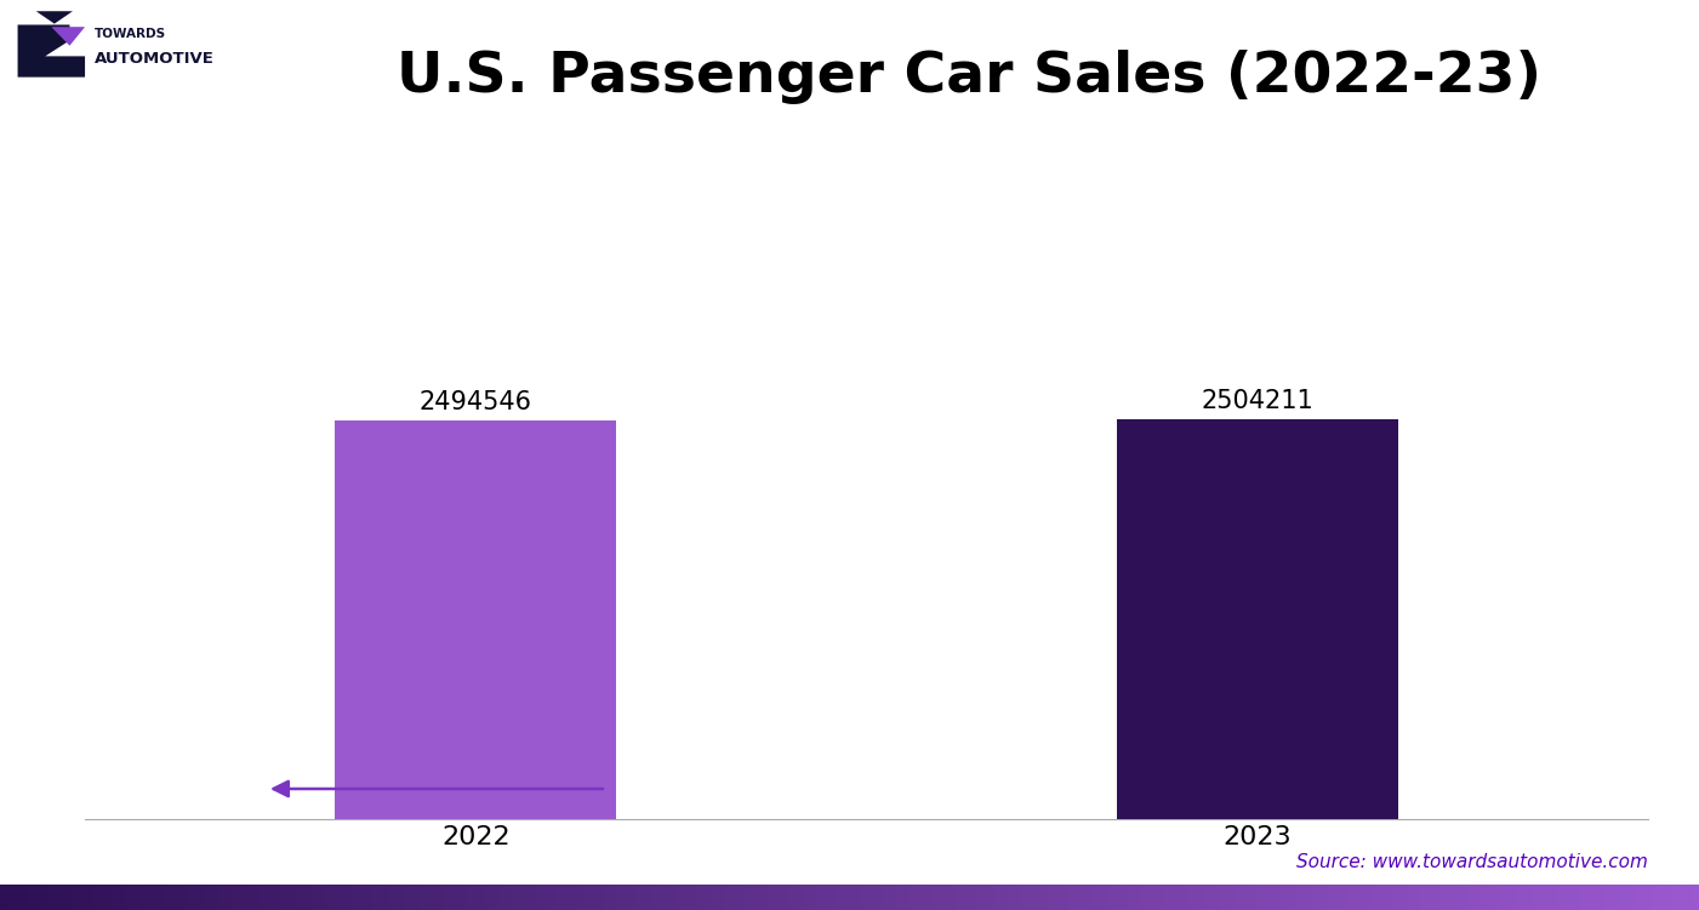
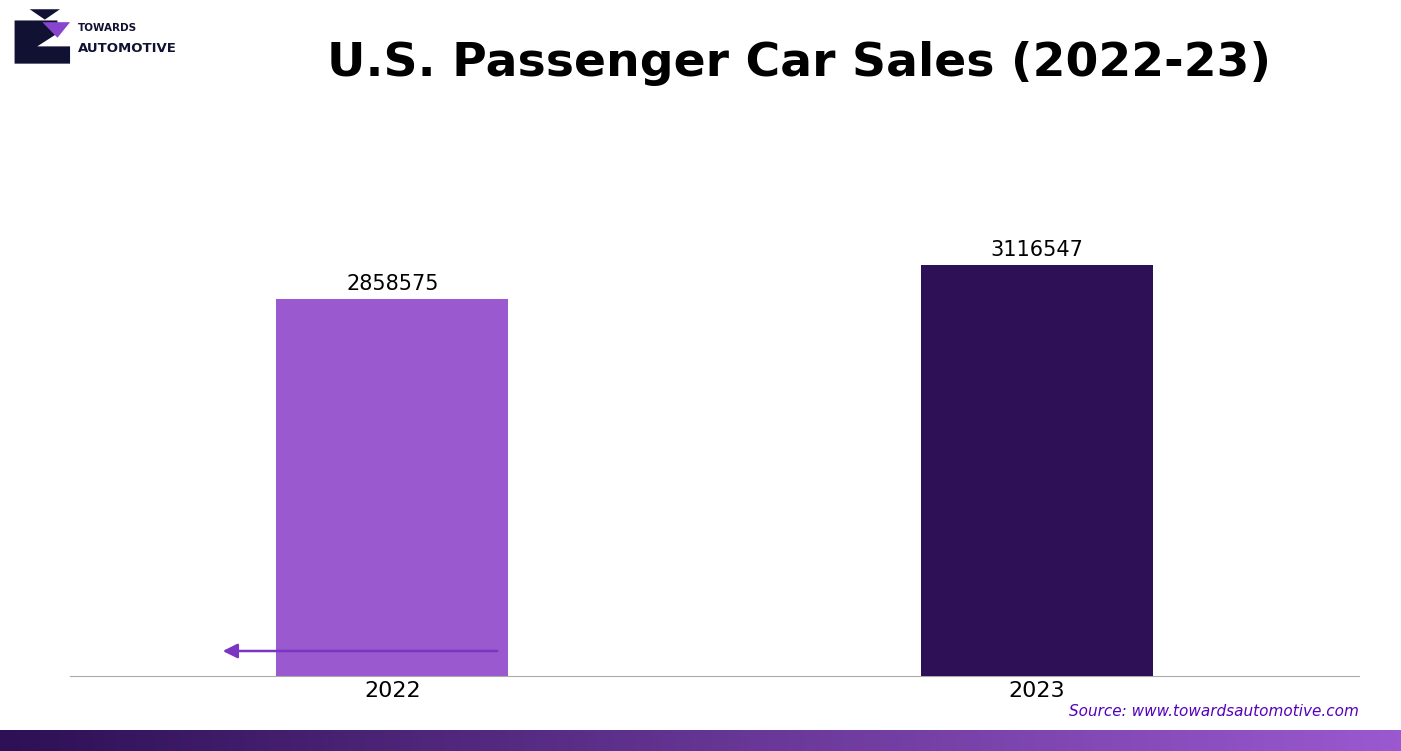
2022: 2494546 -> 2858575
2023: 2504211 -> 3116547
